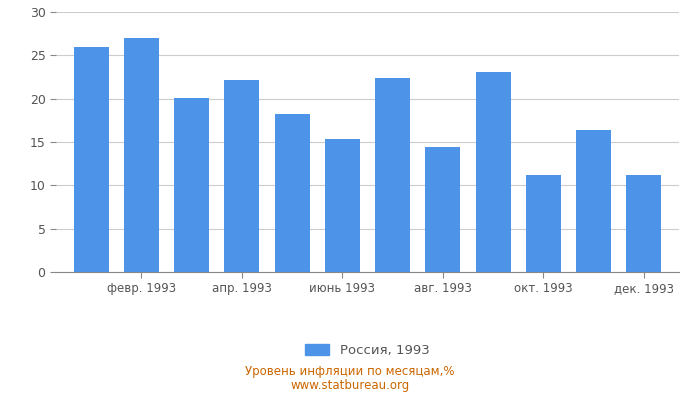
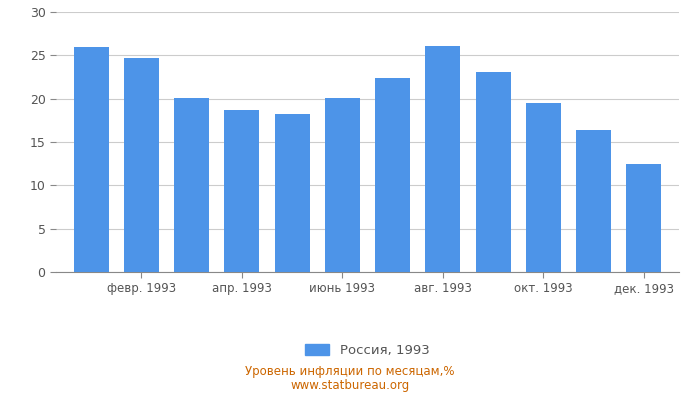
февр. 1993: 27.0 -> 24.7
апр. 1993: 22.2 -> 18.7
июнь 1993: 15.4 -> 20.1
авг. 1993: 14.4 -> 26.1
окт. 1993: 11.2 -> 19.5
дек. 1993: 11.2 -> 12.5
